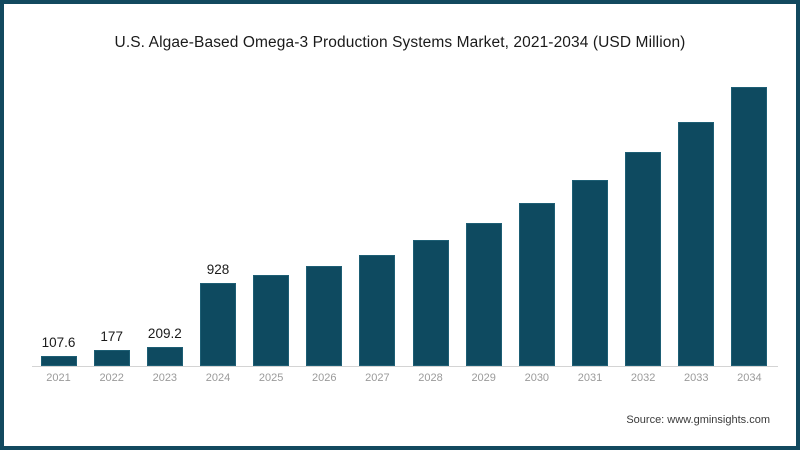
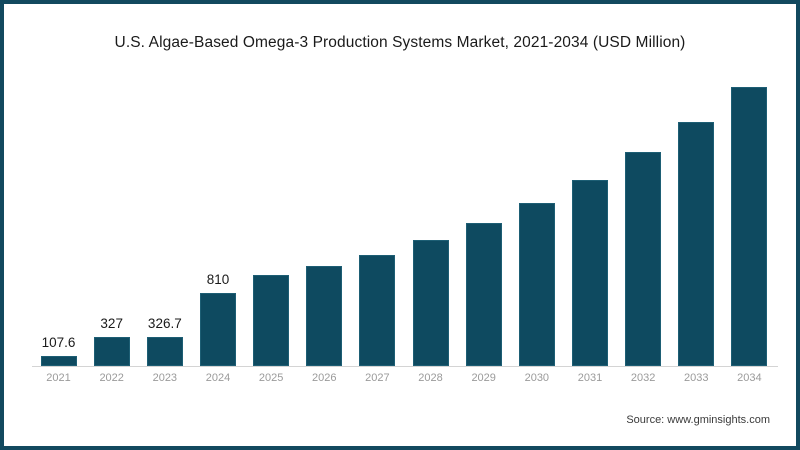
2022: 177 -> 327
2023: 209.2 -> 326.7
2024: 928 -> 810
